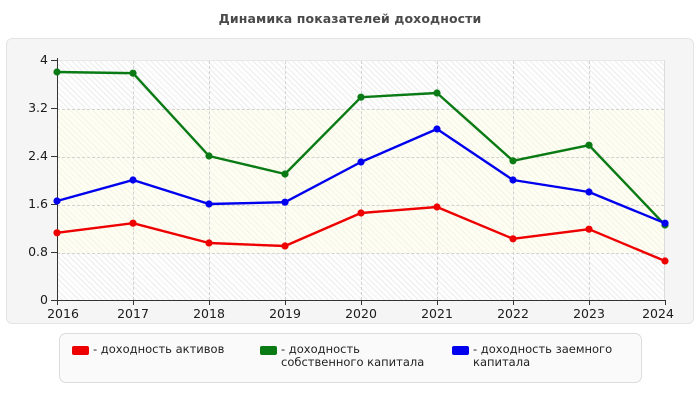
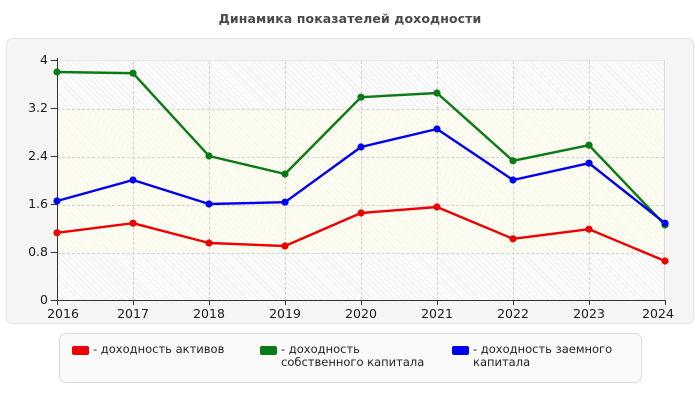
- доходность заемного капитала/2020: 2.3 -> 2.5
- доходность заемного капитала/2023: 1.8 -> 2.3
